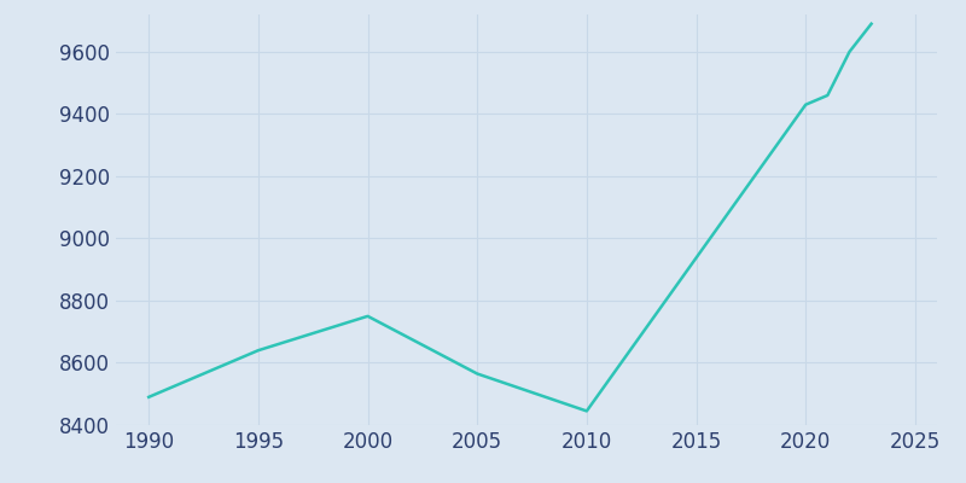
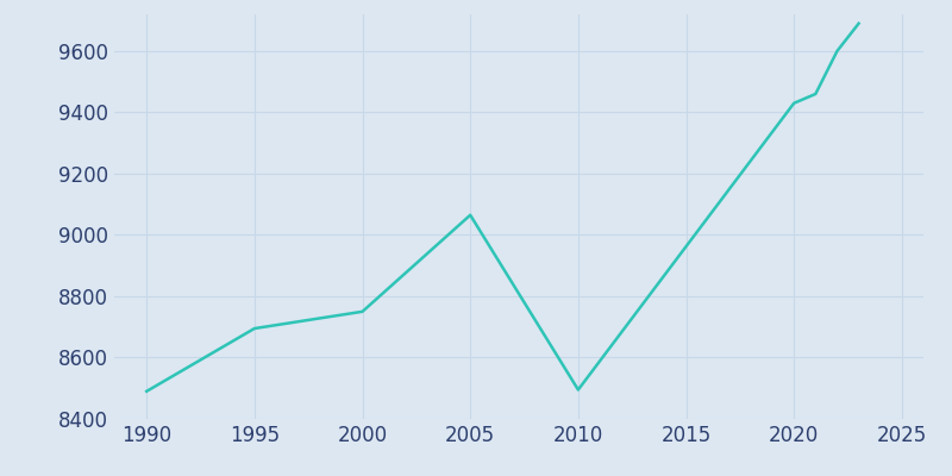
1995: 8640 -> 8695
2005: 8565 -> 9065
2010: 8445 -> 8495
